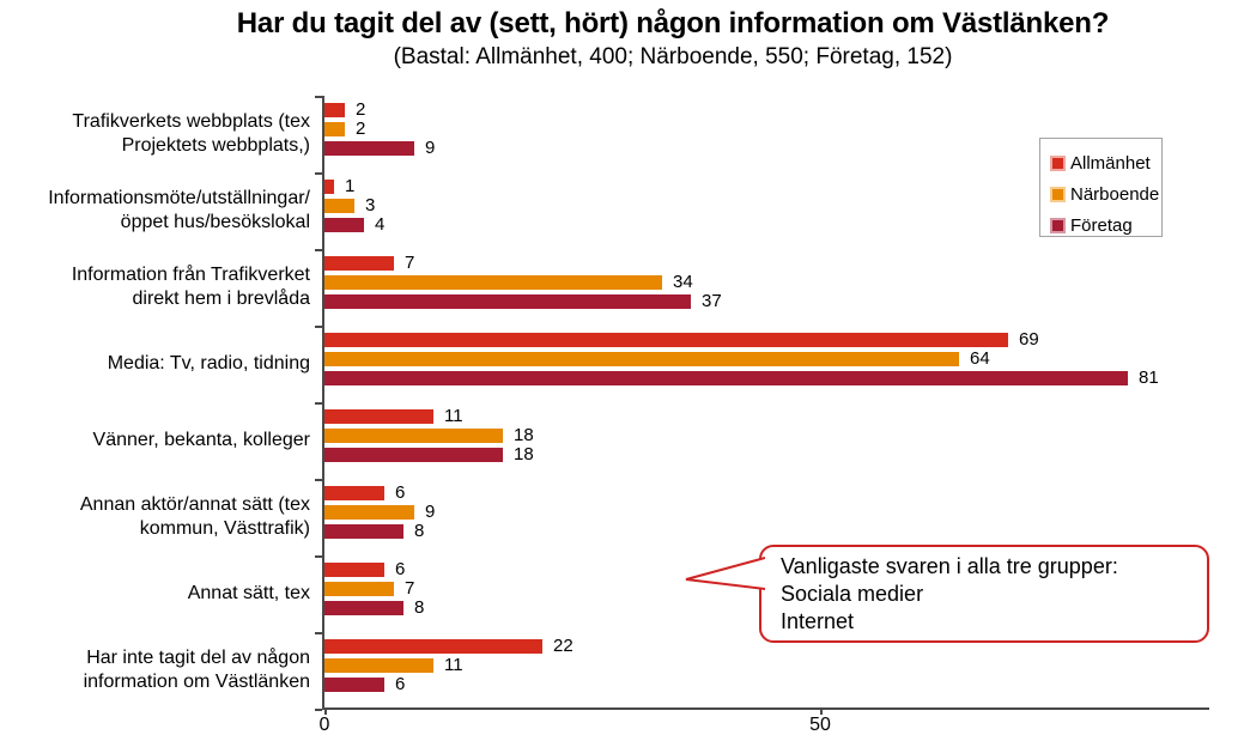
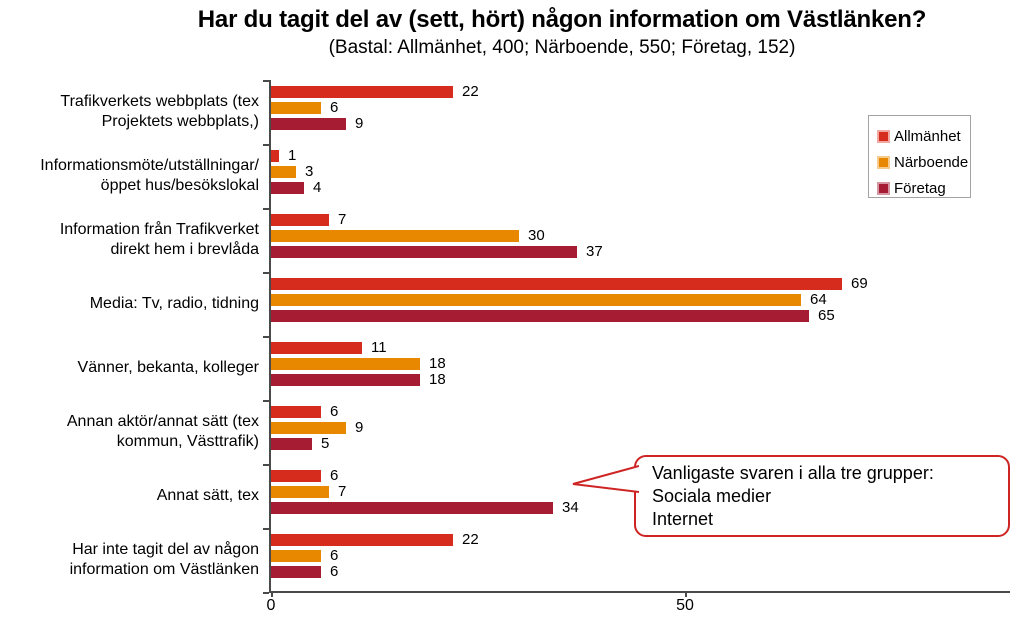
Allmänhet/Trafikverkets webbplats (tex Projektets webbplats,): 2 -> 22
Närboende/Trafikverkets webbplats (tex Projektets webbplats,): 2 -> 6
Närboende/Information från Trafikverket direkt hem i brevlåda: 34 -> 30
Företag/Media: Tv, radio, tidning: 81 -> 65
Företag/Annan aktör/annat sätt (tex kommun, Västtrafik): 8 -> 5
Företag/Annat sätt, tex: 8 -> 34
Närboende/Har inte tagit del av någon information om Västlänken: 11 -> 6
